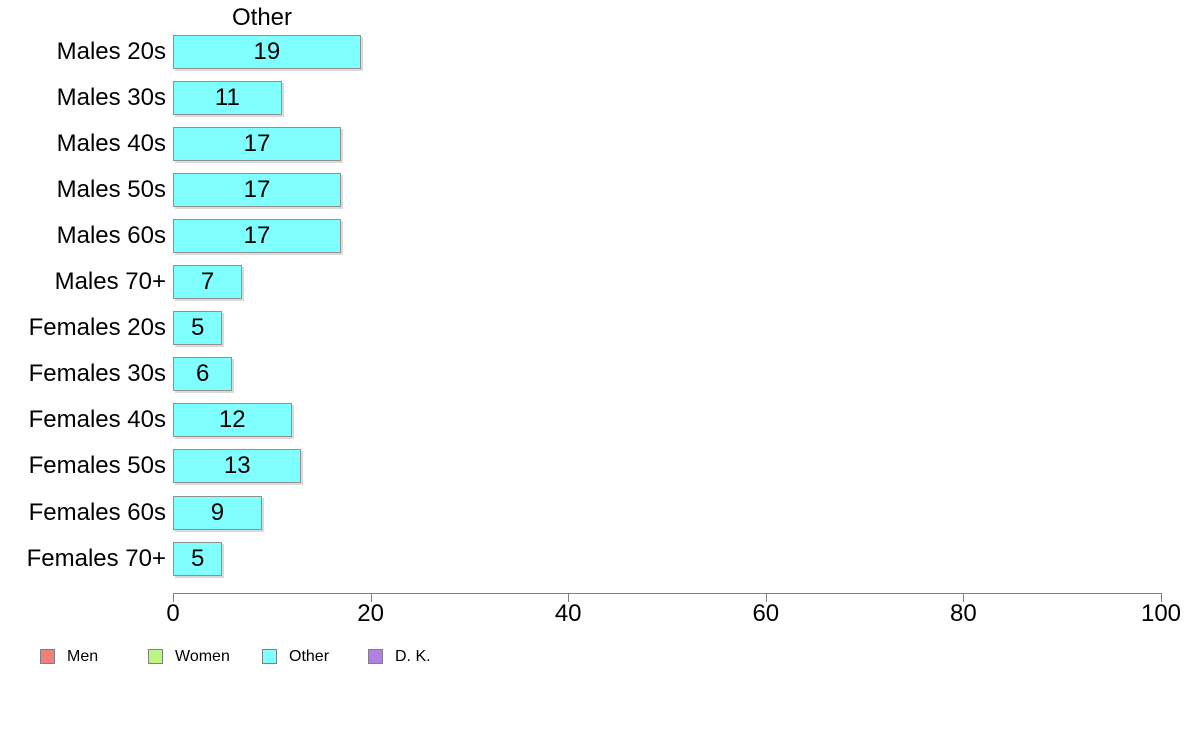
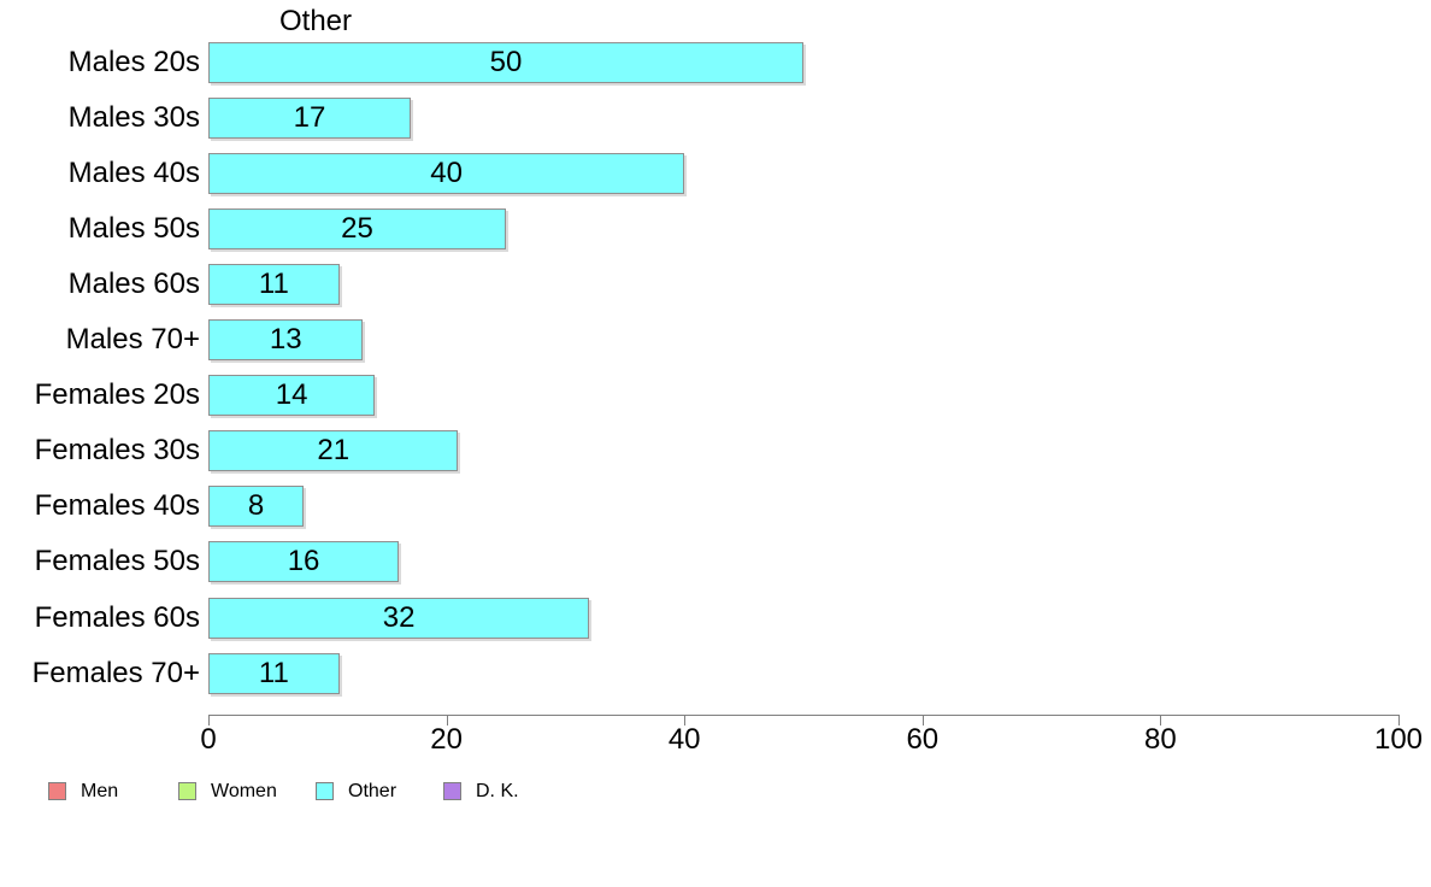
Males 20s: 19 -> 50
Males 30s: 11 -> 17
Males 40s: 17 -> 40
Males 50s: 17 -> 25
Males 60s: 17 -> 11
Males 70+: 7 -> 13
Females 20s: 5 -> 14
Females 30s: 6 -> 21
Females 40s: 12 -> 8
Females 50s: 13 -> 16
Females 60s: 9 -> 32
Females 70+: 5 -> 11
